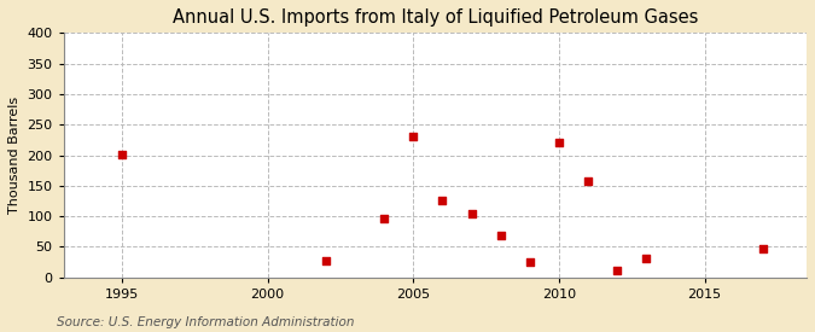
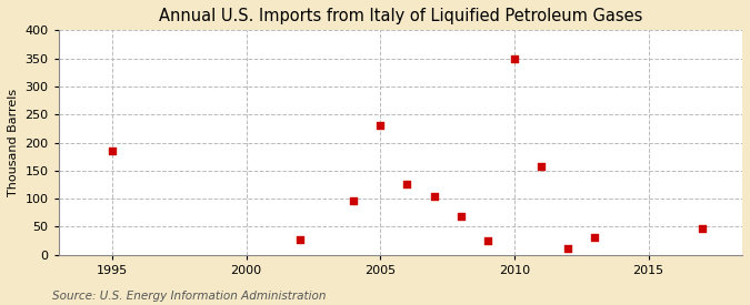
1995: 202 -> 185
2010: 220 -> 350
